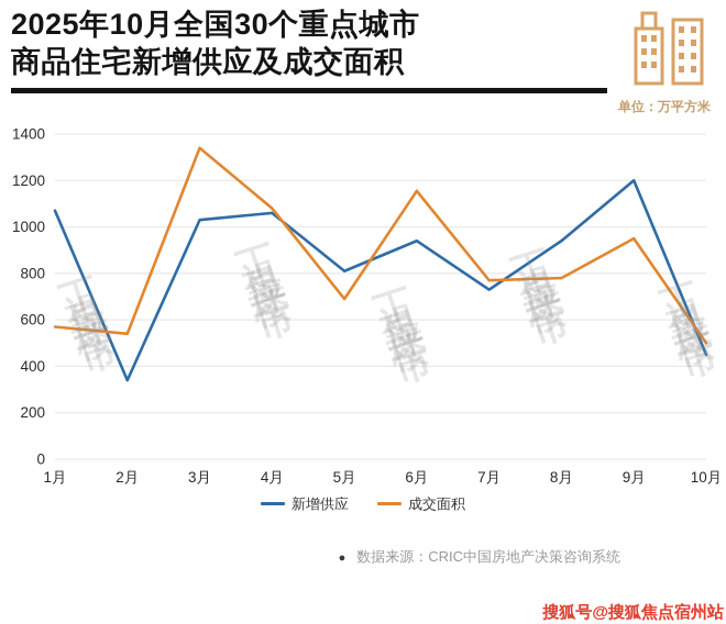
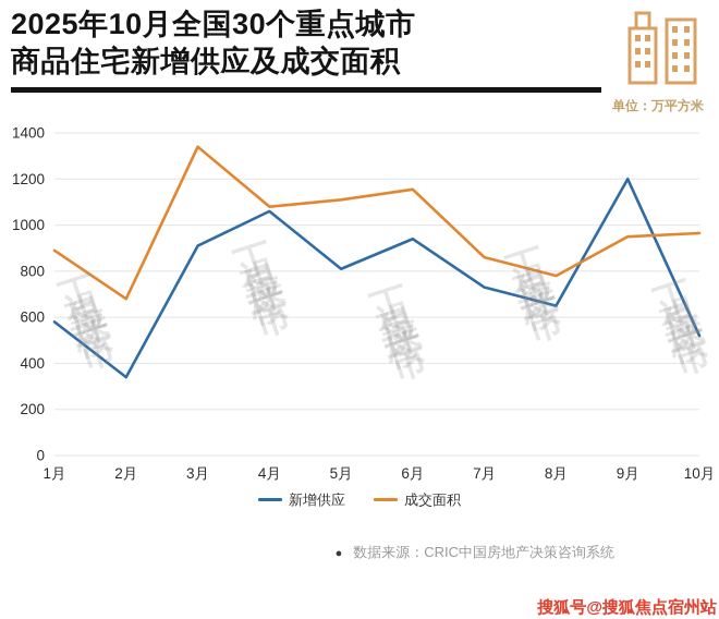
新增供应/1月: 1070 -> 580
成交面积/1月: 570 -> 890
成交面积/2月: 540 -> 680
新增供应/3月: 1030 -> 910
成交面积/5月: 690 -> 1110
成交面积/7月: 770 -> 860
新增供应/8月: 940 -> 650
新增供应/10月: 450 -> 520
成交面积/10月: 500 -> 960
